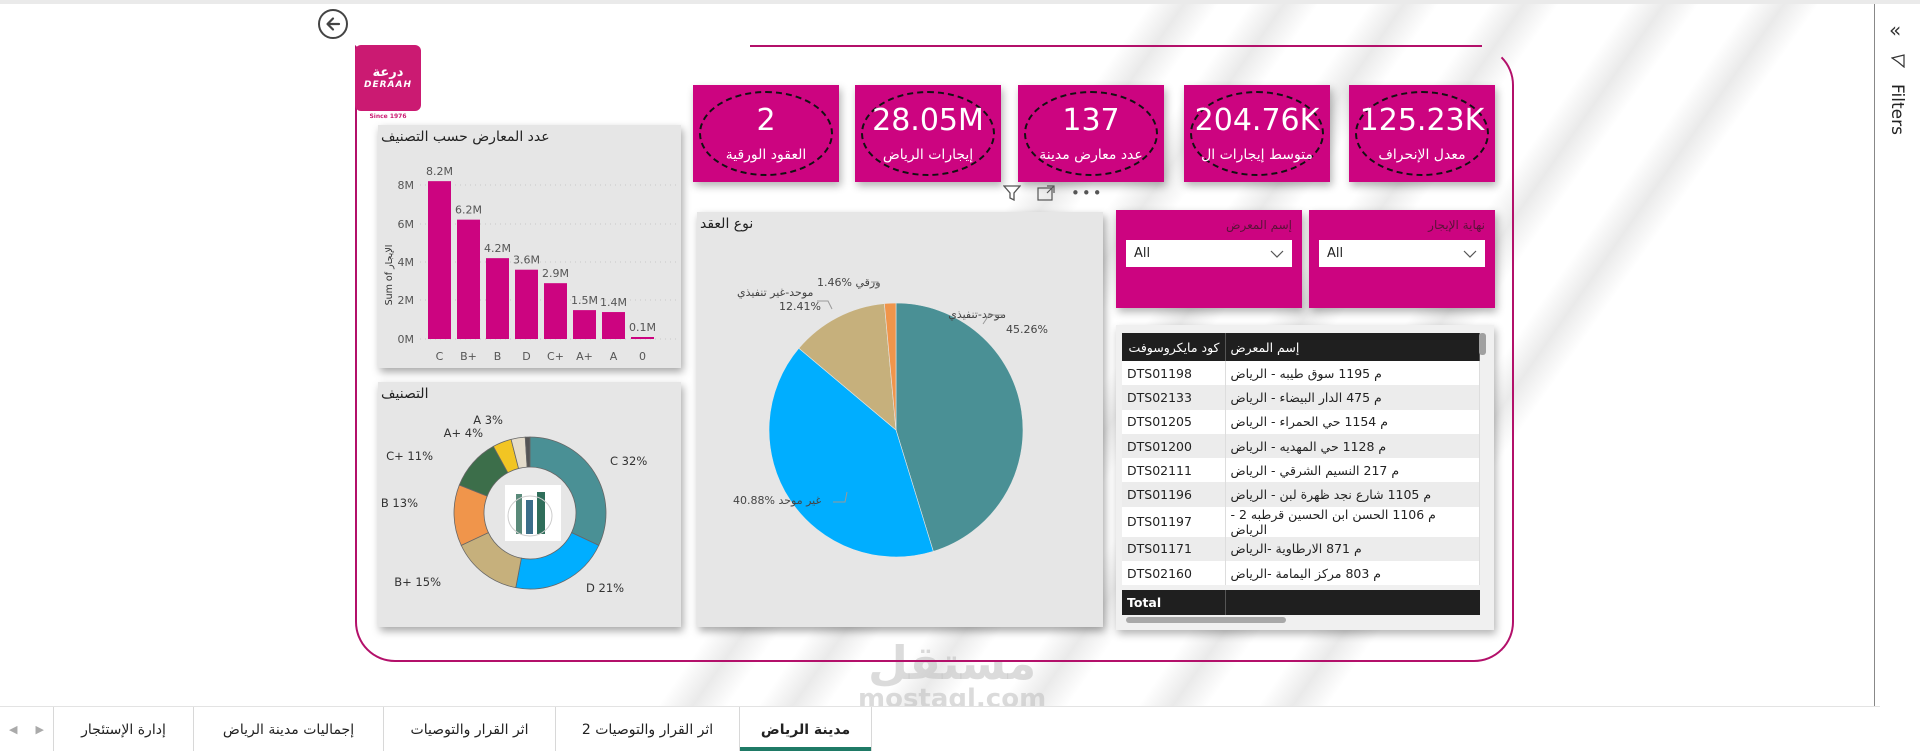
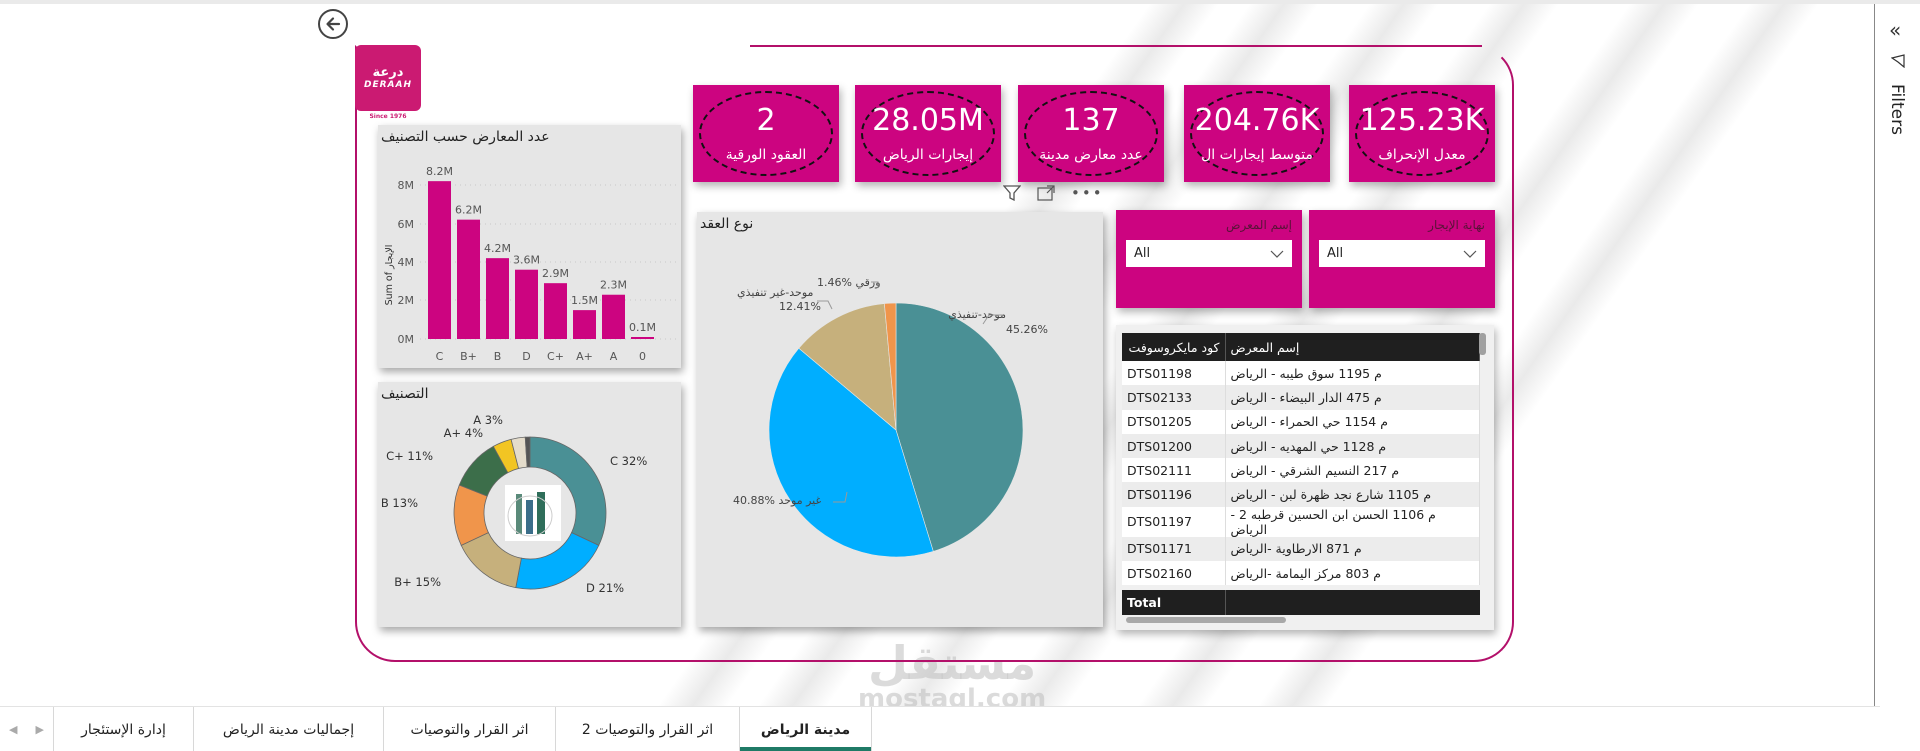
عدد المعارض حسب التصنيف/A: 1.4M -> 2.3M
